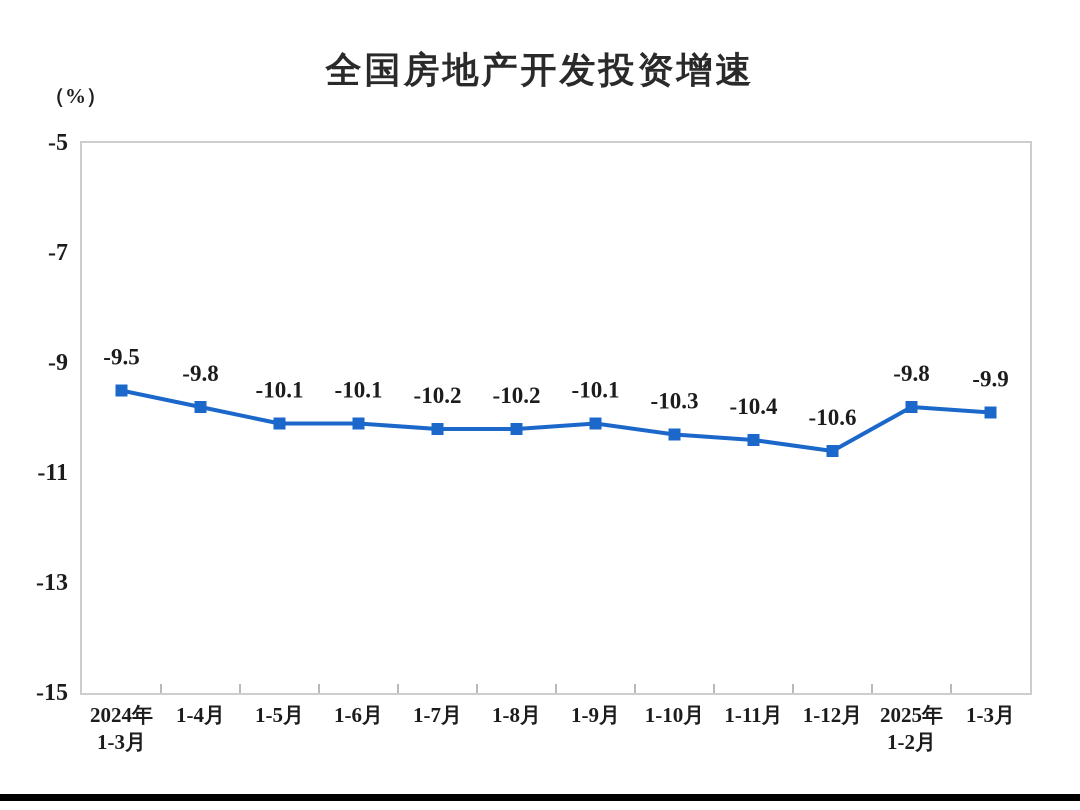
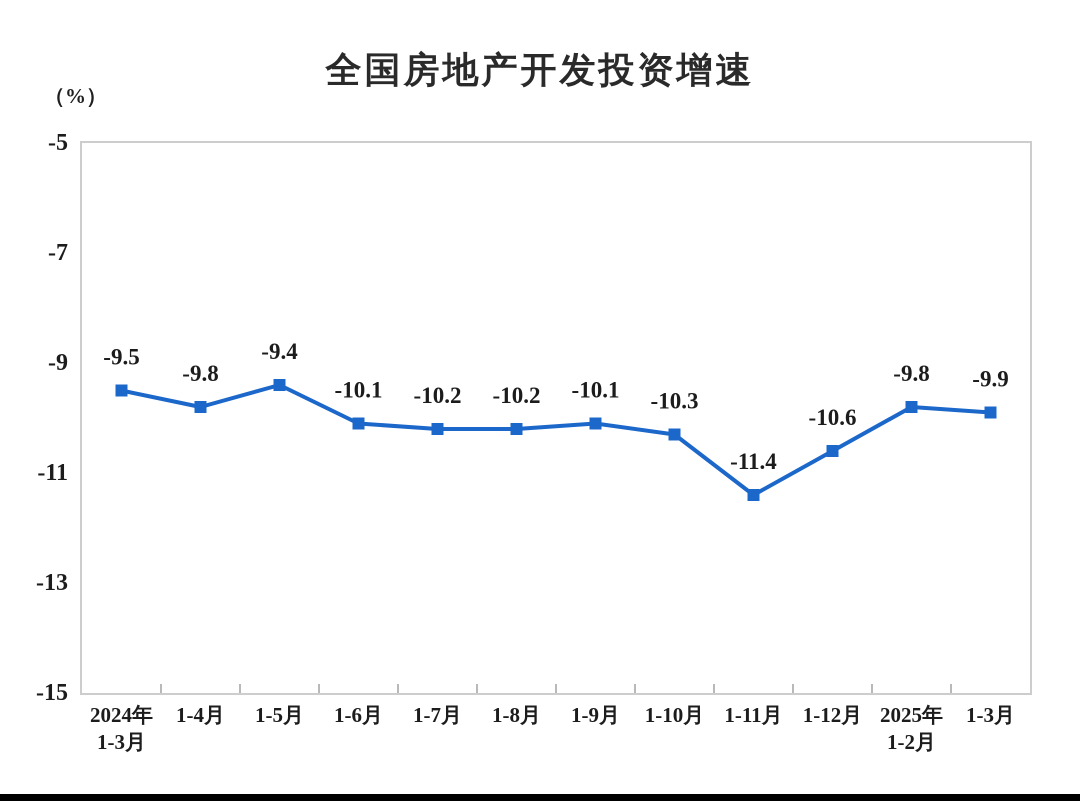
1-5月: -10.1 -> -9.4
1-11月: -10.4 -> -11.4
